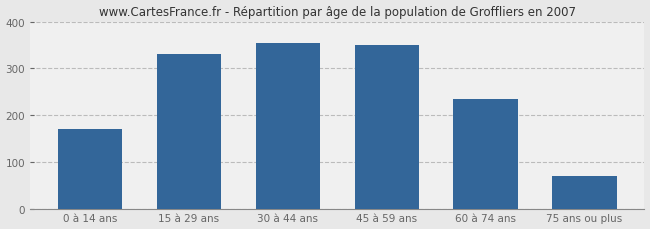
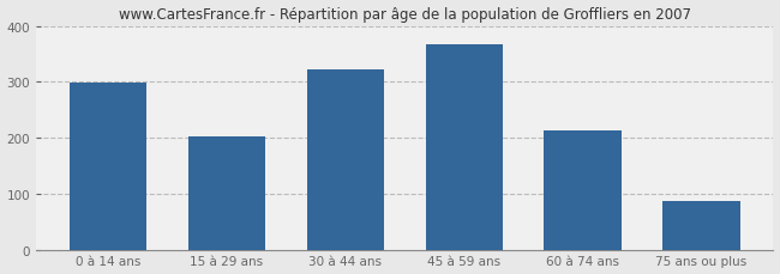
0 à 14 ans: 170 -> 298
15 à 29 ans: 330 -> 202
30 à 44 ans: 355 -> 322
45 à 59 ans: 350 -> 366
60 à 74 ans: 235 -> 212
75 ans ou plus: 70 -> 86
